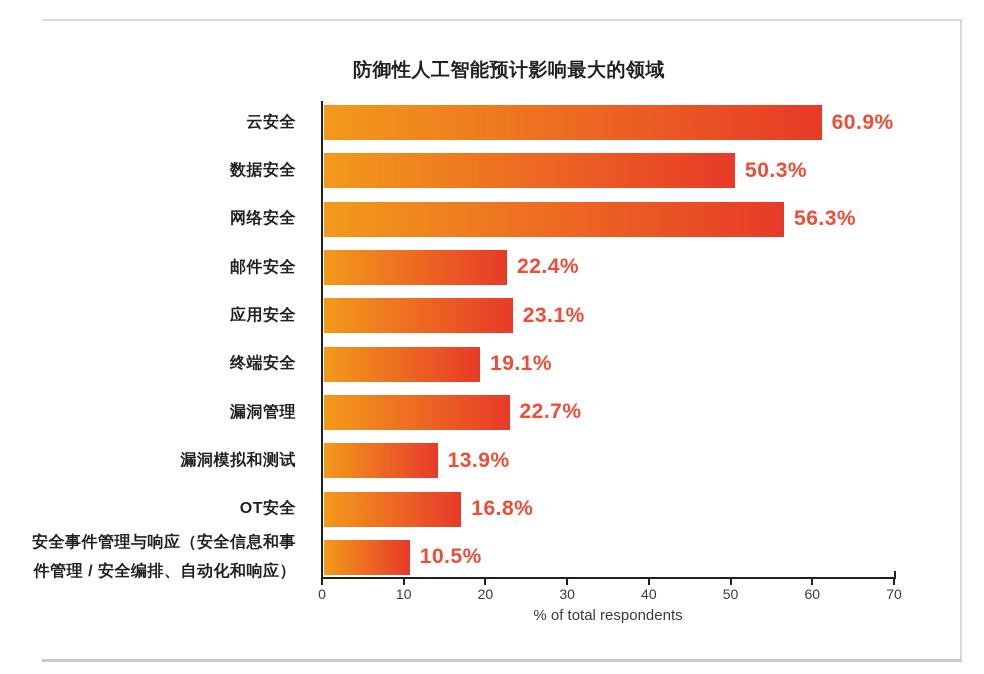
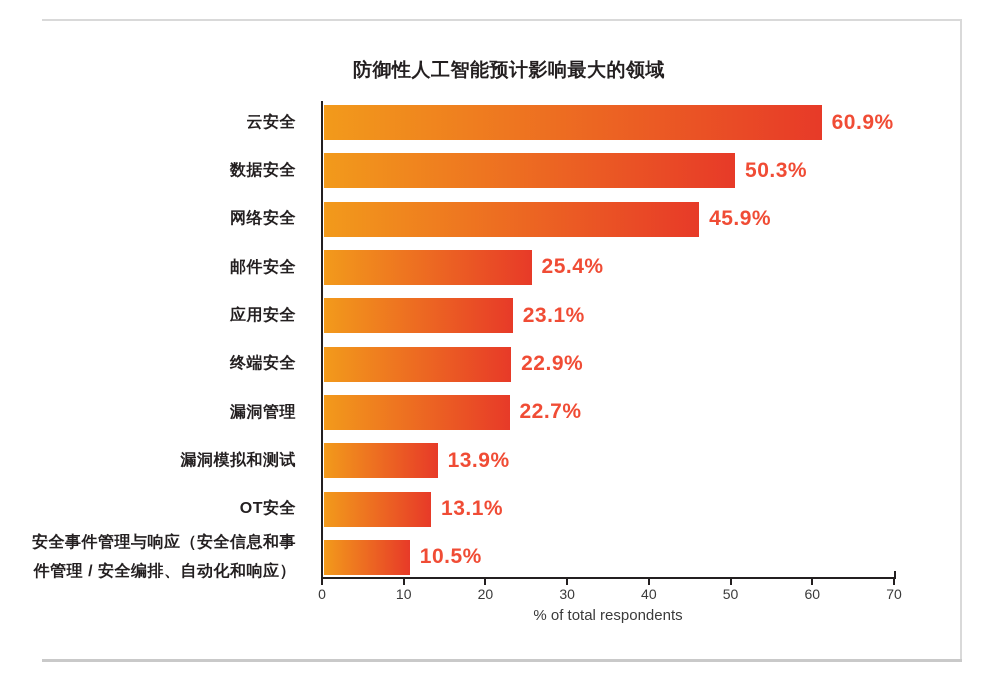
网络安全: 56.3% -> 45.9%
邮件安全: 22.4% -> 25.4%
终端安全: 19.1% -> 22.9%
OT安全: 16.8% -> 13.1%
